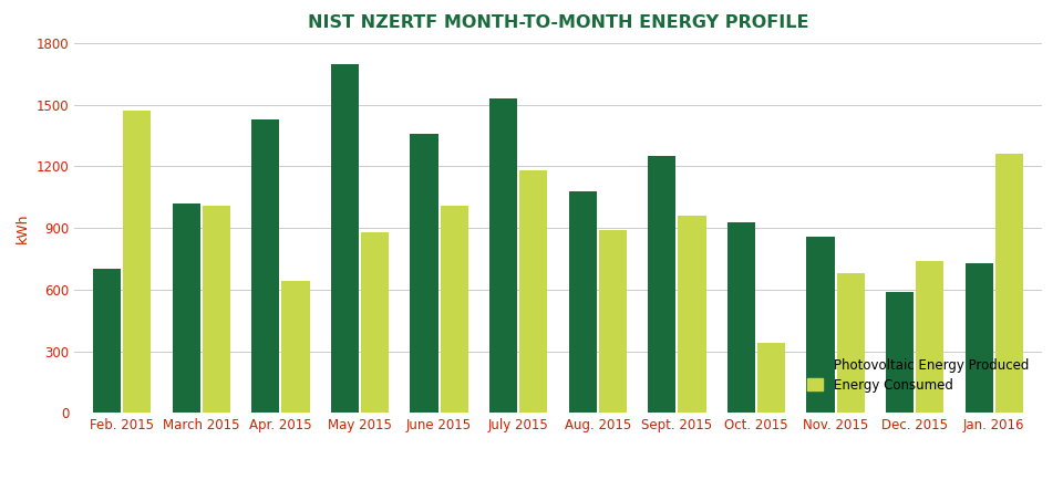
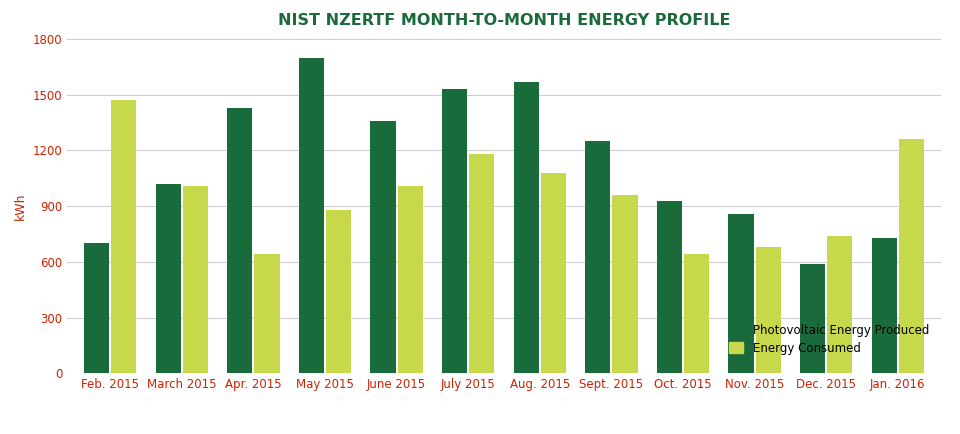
Photovoltaic Energy Produced/Aug. 2015: 1080 -> 1570
Energy Consumed/Aug. 2015: 890 -> 1080
Energy Consumed/Oct. 2015: 340 -> 640
